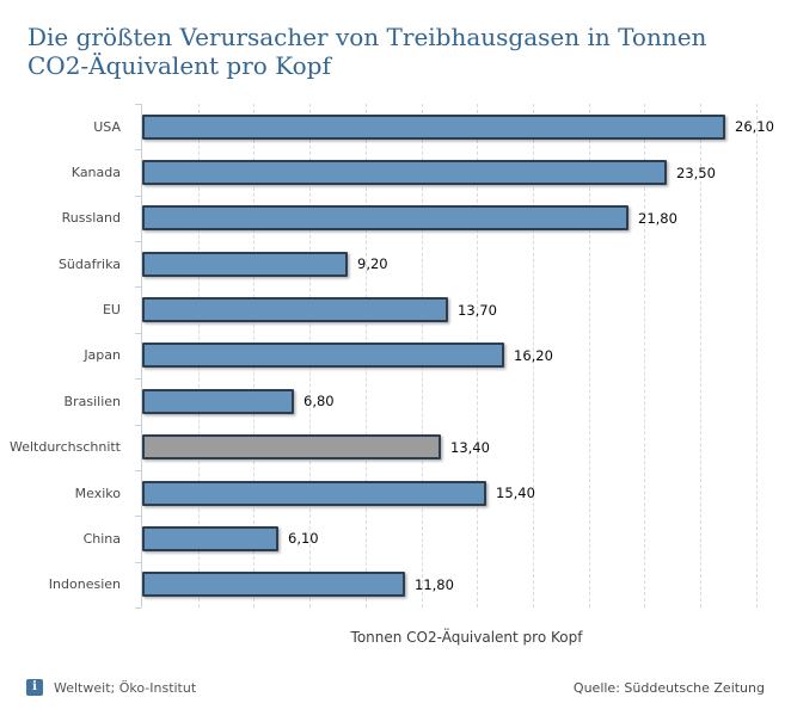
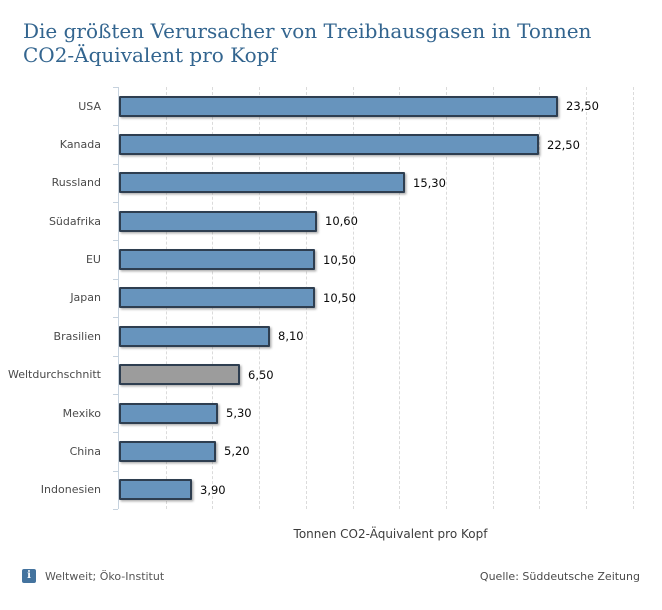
USA: 26,10 -> 23,50
Kanada: 23,50 -> 22,50
Russland: 21,80 -> 15,30
Südafrika: 9,20 -> 10,60
EU: 13,70 -> 10,50
Japan: 16,20 -> 10,50
Brasilien: 6,80 -> 8,10
Weltdurchschnitt: 13,40 -> 6,50
Mexiko: 15,40 -> 5,30
China: 6,10 -> 5,20
Indonesien: 11,80 -> 3,90
